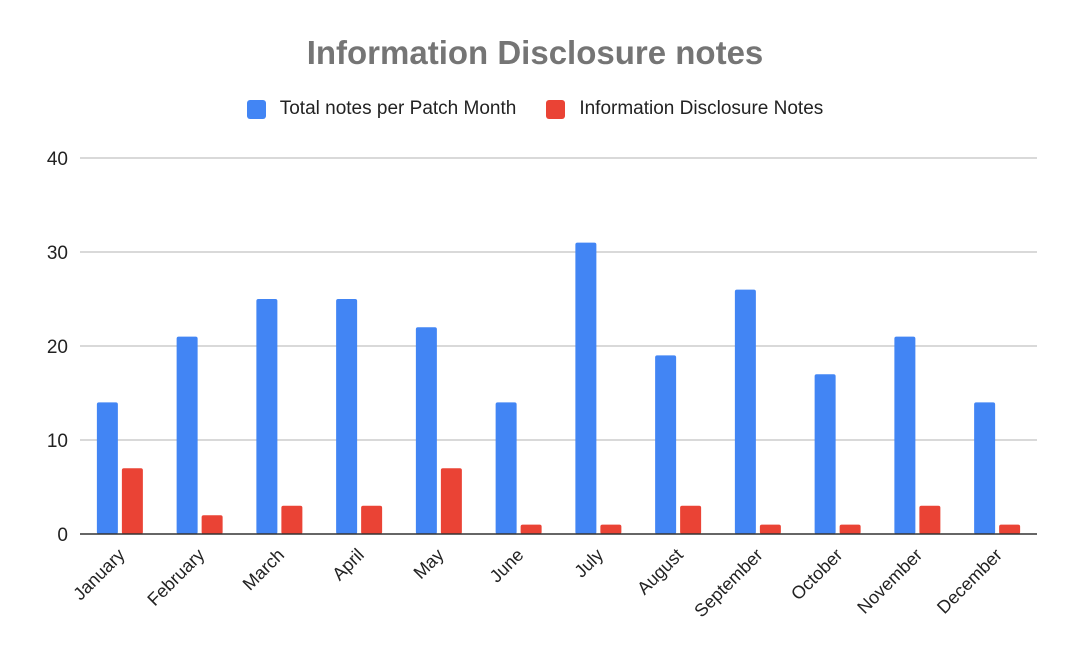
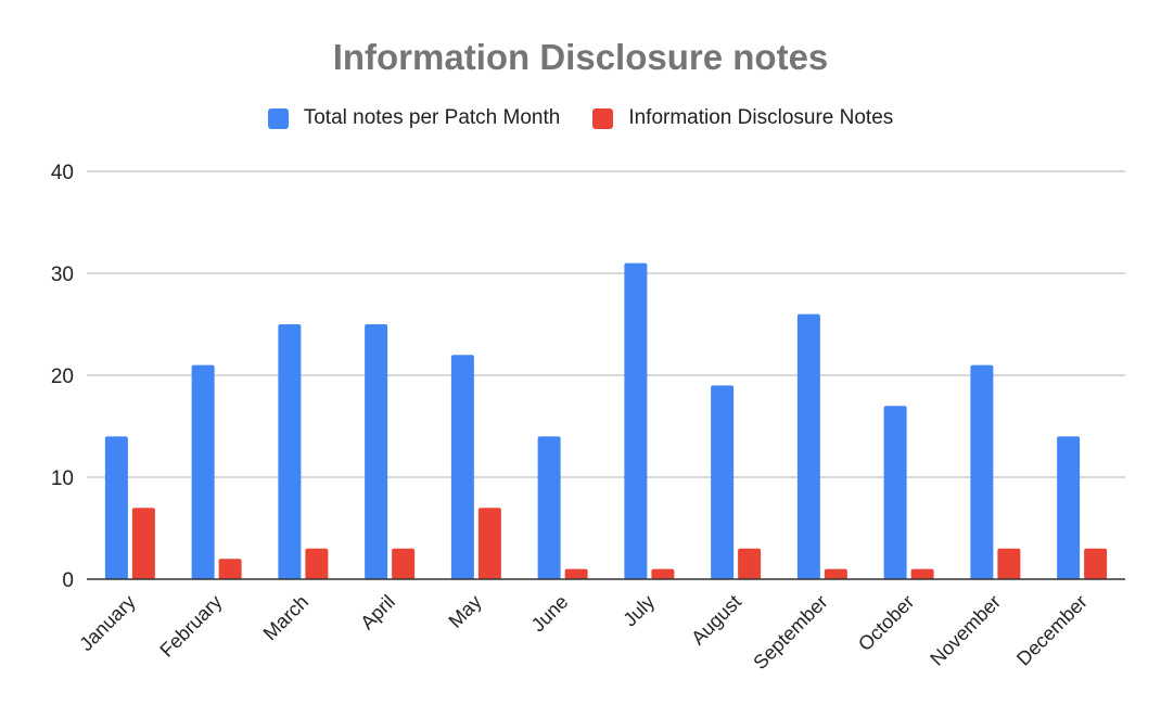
Information Disclosure Notes/December: 1 -> 3
